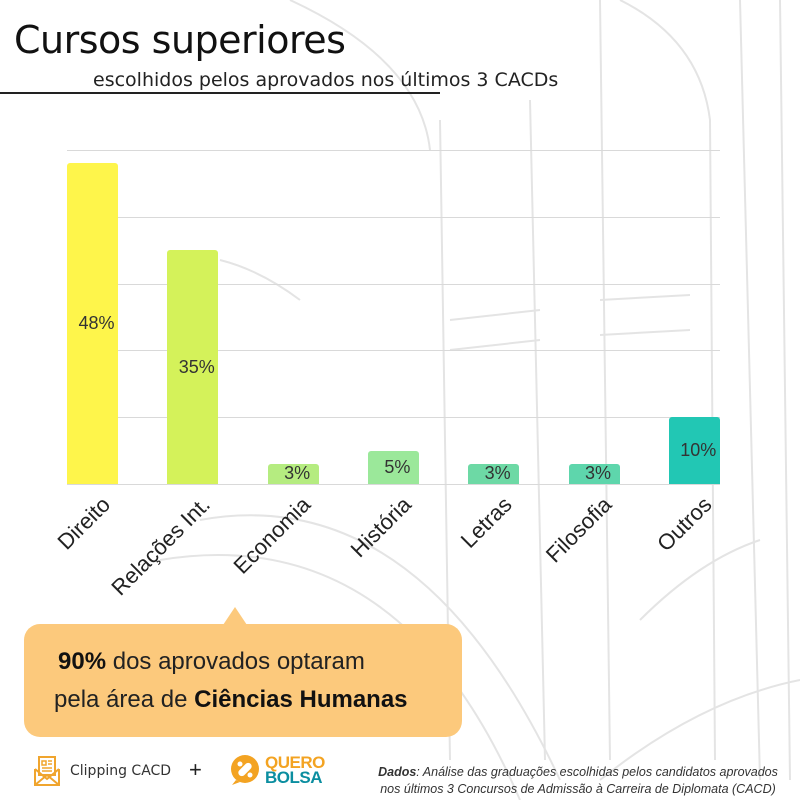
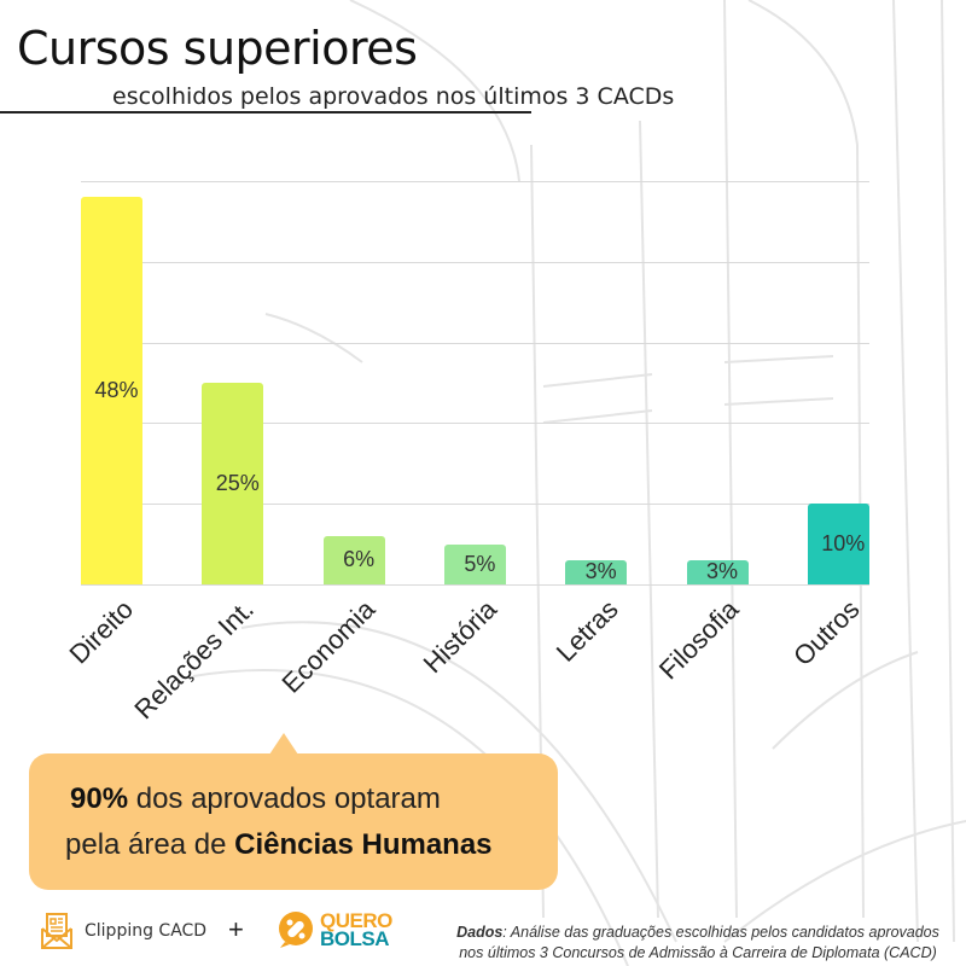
Relações Int.: 35% -> 25%
Economia: 3% -> 6%
